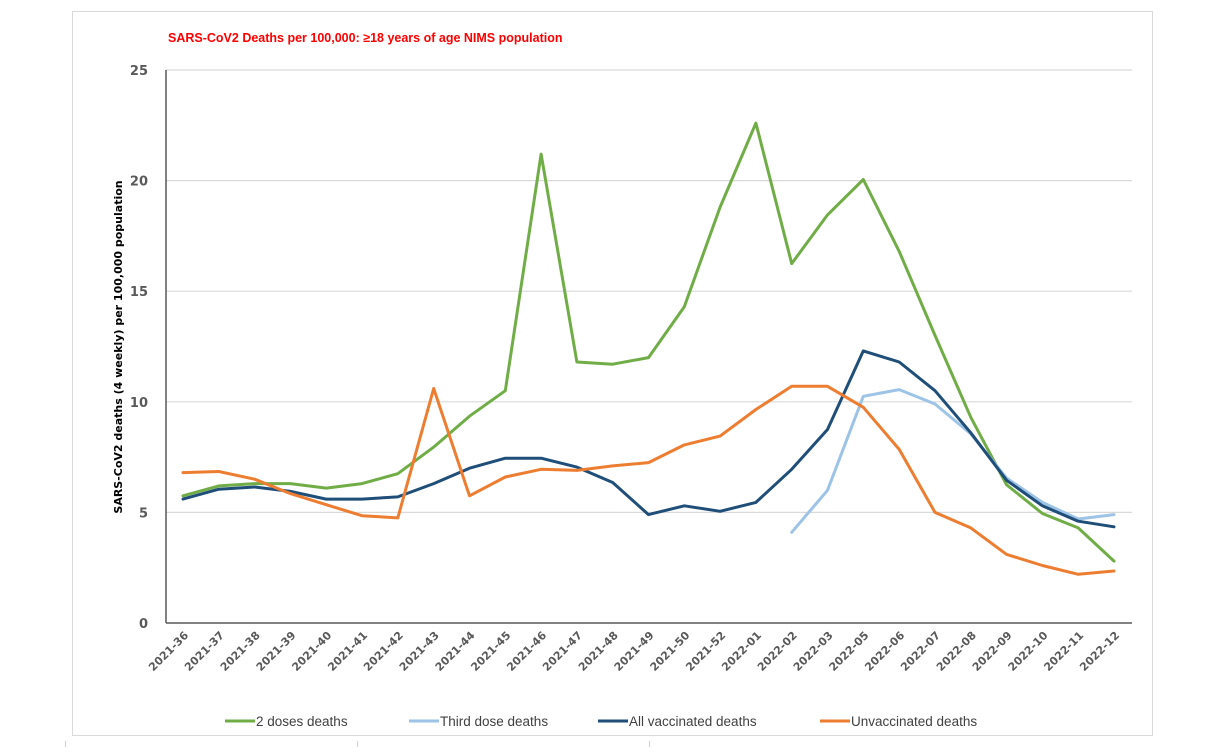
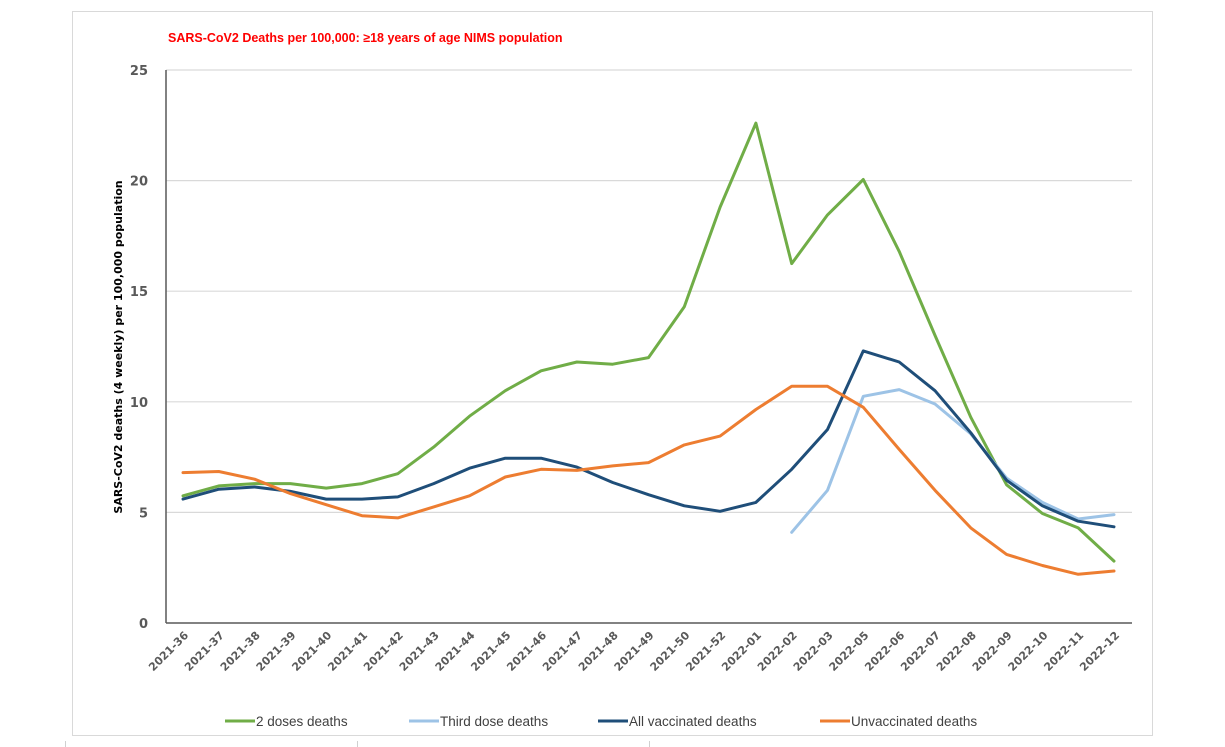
Unvaccinated deaths/2021-43: 10.6 -> 5.2
2 doses deaths/2021-46: 21.2 -> 11.4
All vaccinated deaths/2021-49: 4.9 -> 5.8
Unvaccinated deaths/2022-07: 5.0 -> 6.0
